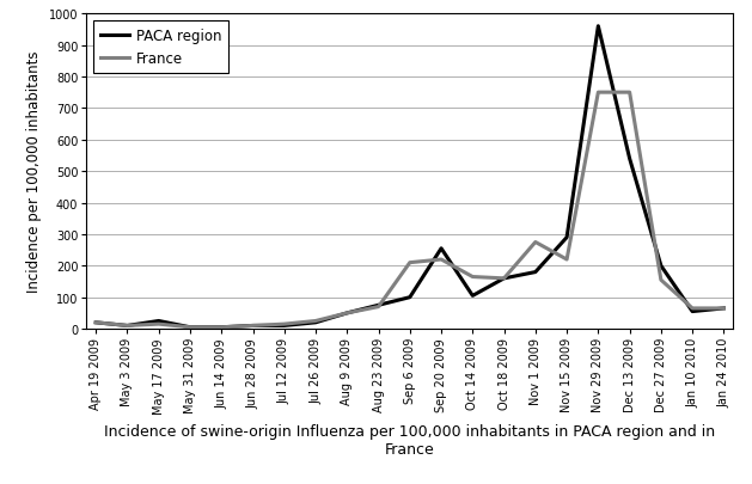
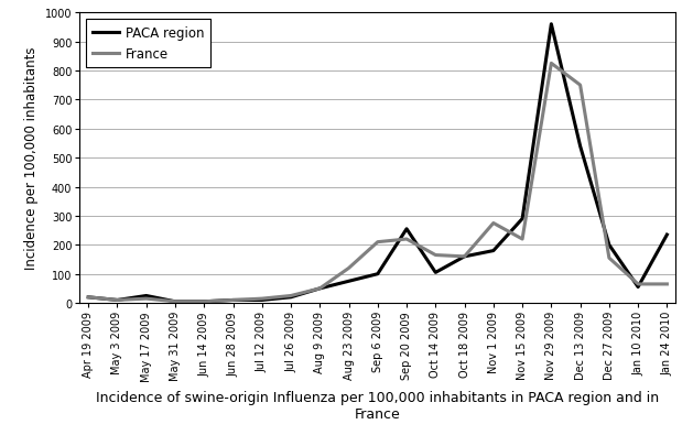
France/Aug 23 2009: 70 -> 120
France/Nov 29 2009: 750 -> 825
PACA region/Jan 24 2010: 65 -> 235
